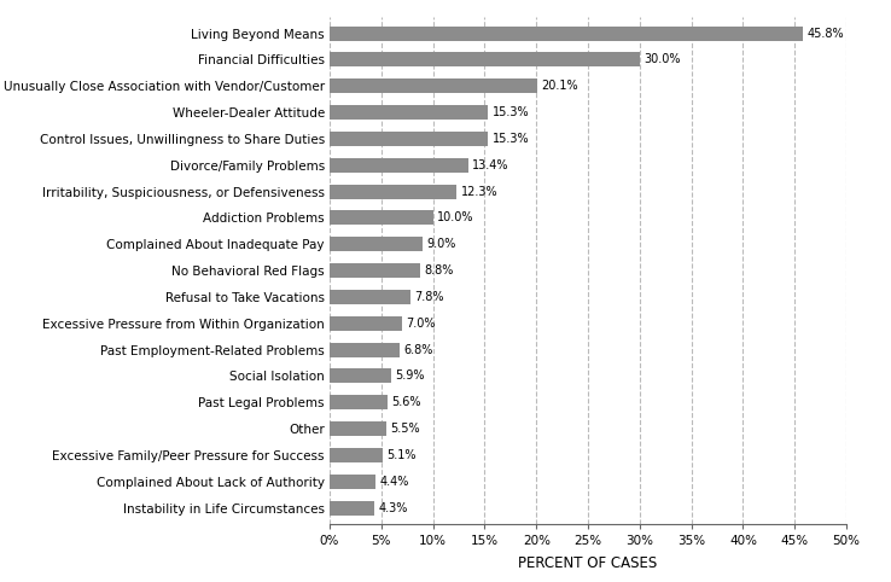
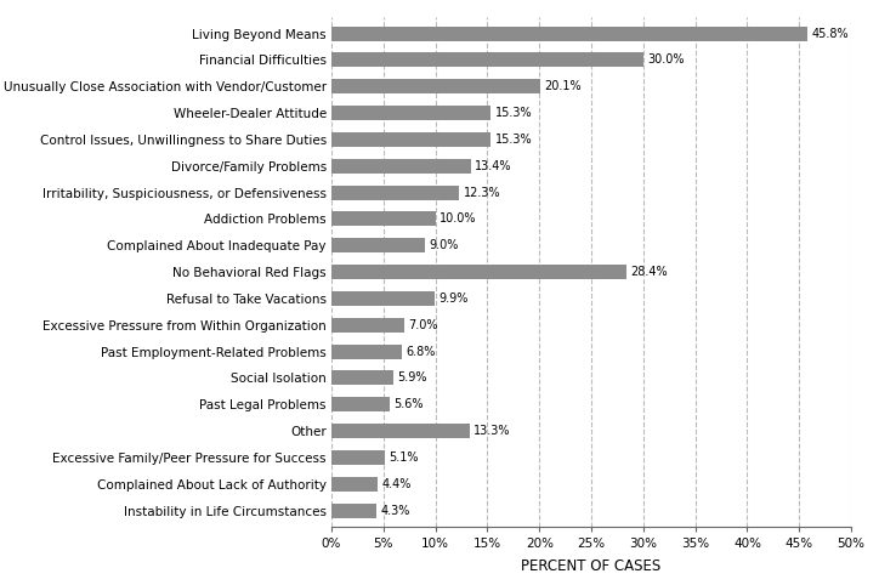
No Behavioral Red Flags: 8.8% -> 28.4%
Refusal to Take Vacations: 7.8% -> 9.9%
Other: 5.5% -> 13.3%
